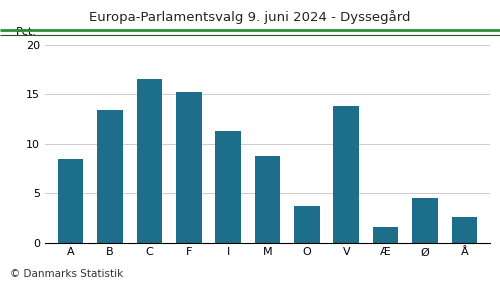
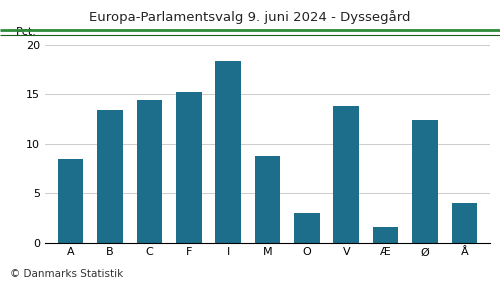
C: 16.6 -> 14.4
I: 11.3 -> 18.4
O: 3.7 -> 3.0
Ø: 4.5 -> 12.4
Å: 2.6 -> 4.0
